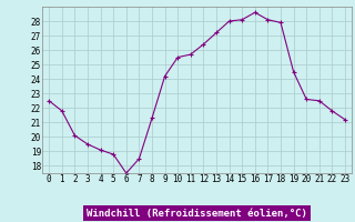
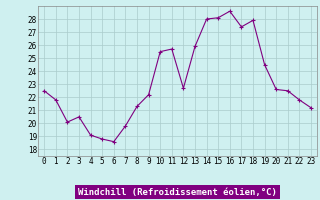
3: 19.5 -> 20.5
6: 17.5 -> 18.6
7: 18.5 -> 19.8
9: 24.2 -> 22.2
12: 26.4 -> 22.7
13: 27.2 -> 25.9
17: 28.1 -> 27.4
